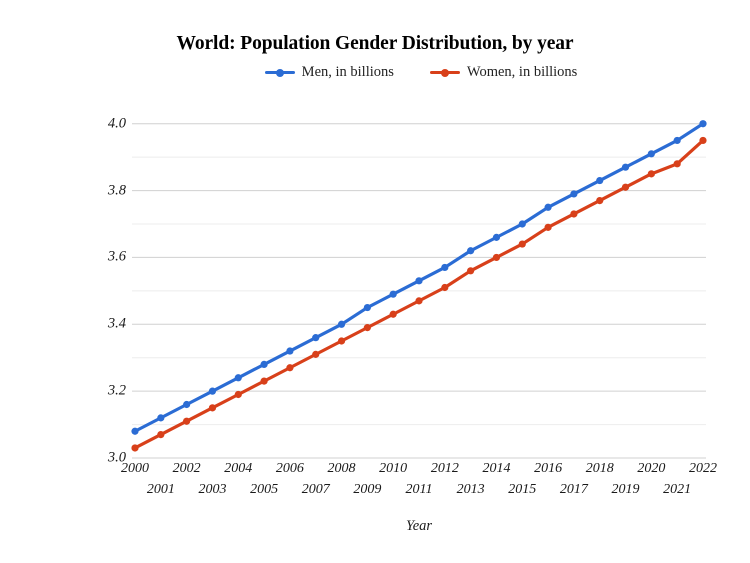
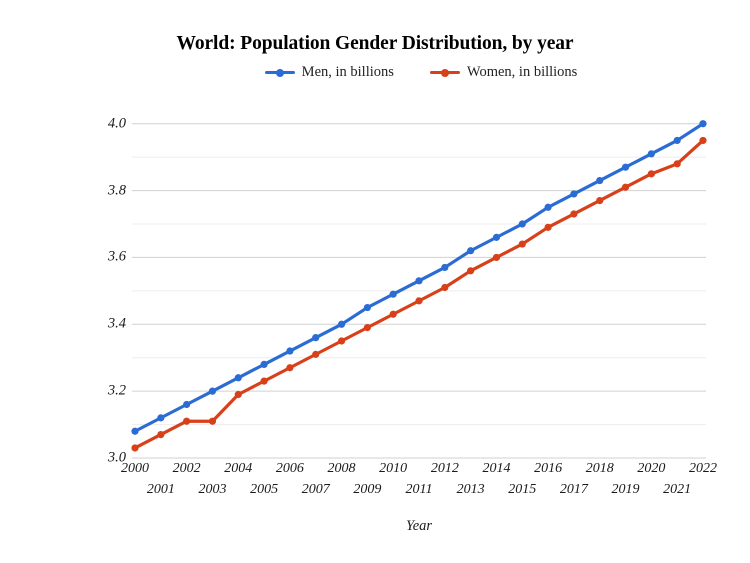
Women, in billions/2003: 3.15 -> 3.11
